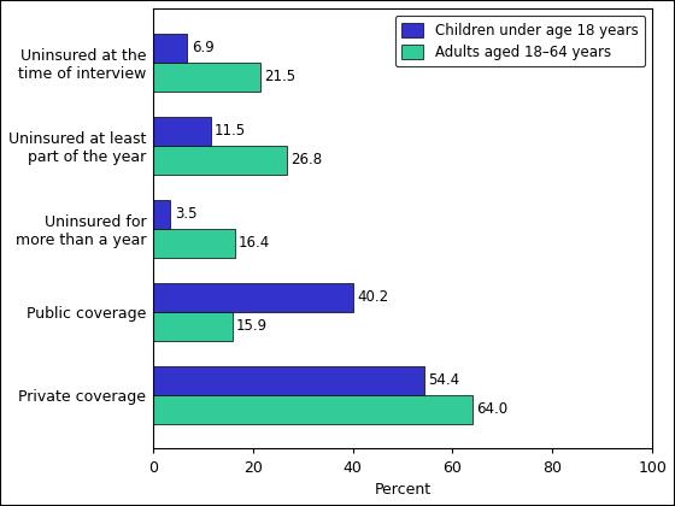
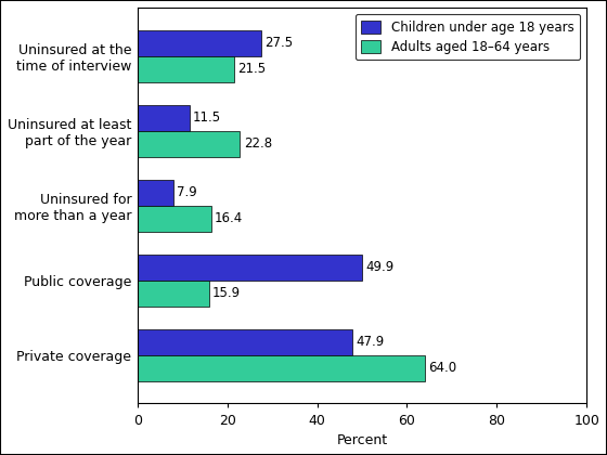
Children under age 18 years/Uninsured at the time of interview: 6.9 -> 27.5
Adults aged 18–64 years/Uninsured at least part of the year: 26.8 -> 22.8
Children under age 18 years/Uninsured for more than a year: 3.5 -> 7.9
Children under age 18 years/Public coverage: 40.2 -> 49.9
Children under age 18 years/Private coverage: 54.4 -> 47.9
